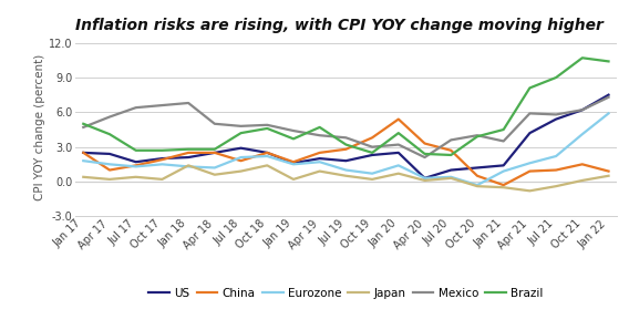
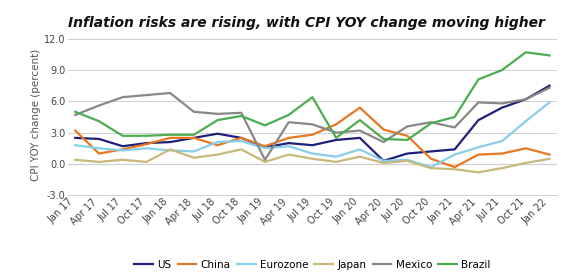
China/Jan 17: 2.5 -> 3.2
Mexico/Jan 19: 4.4 -> 0.4
Brazil/Jul 19: 3.2 -> 6.4
